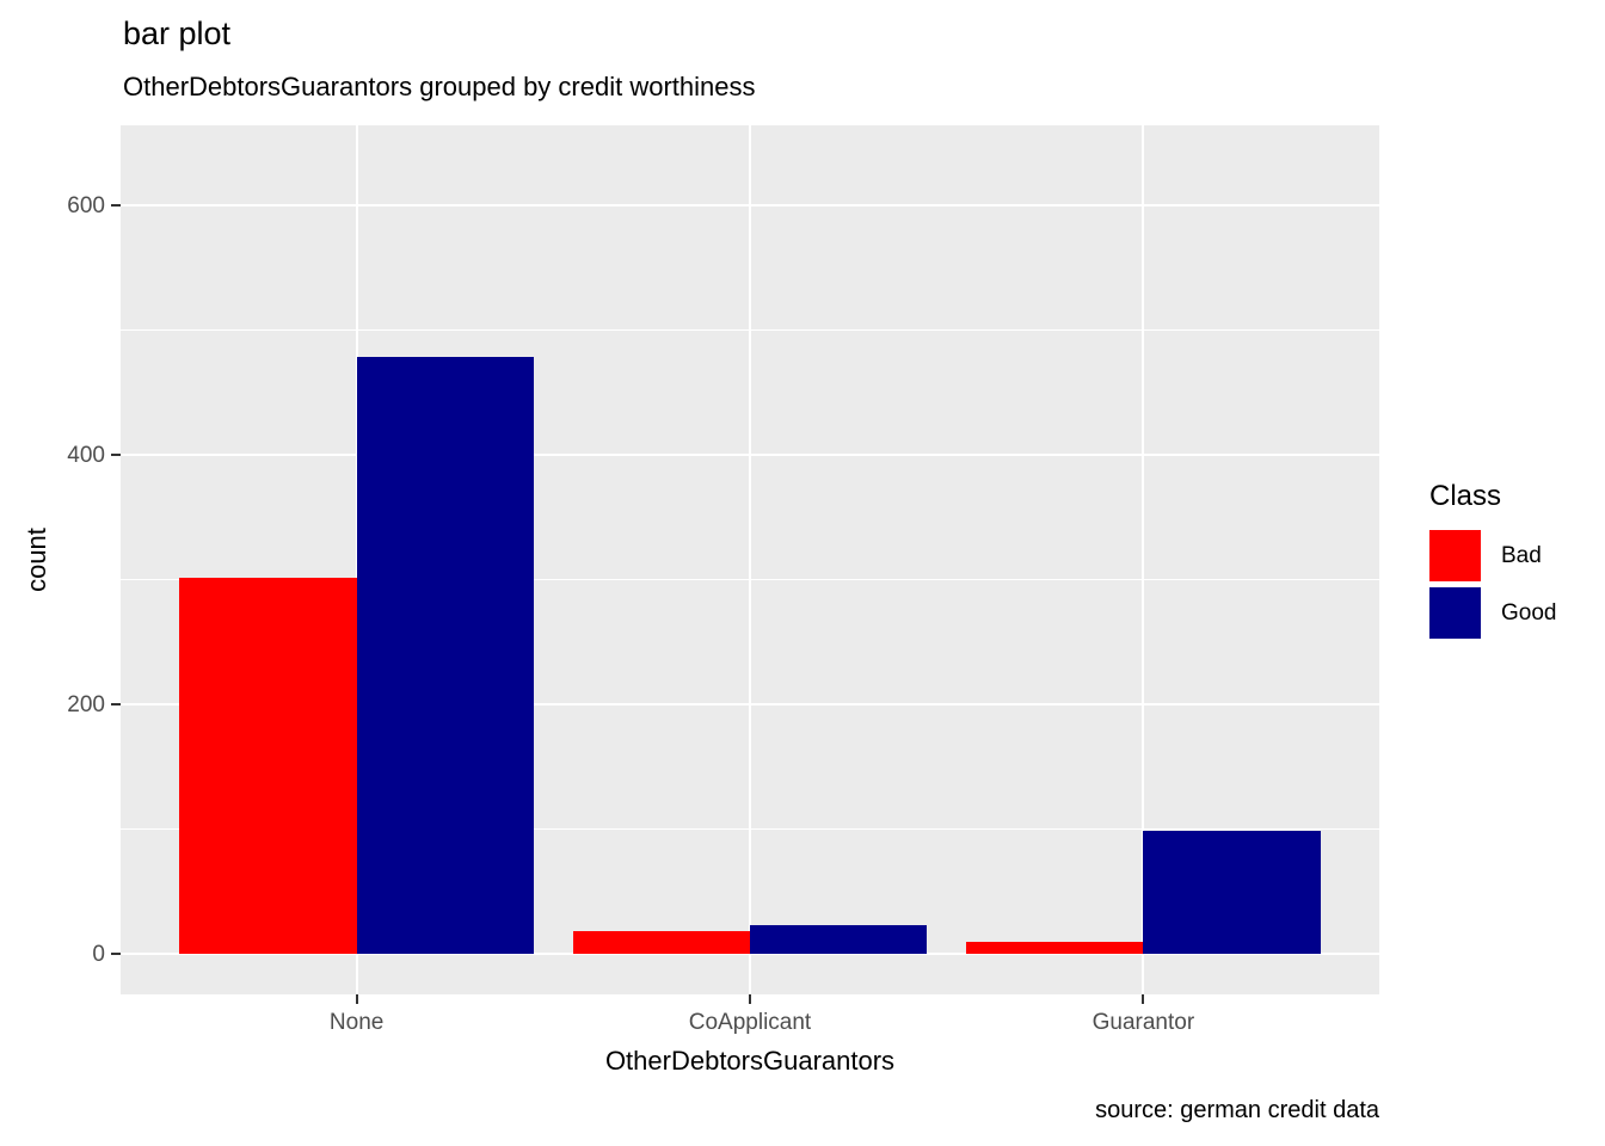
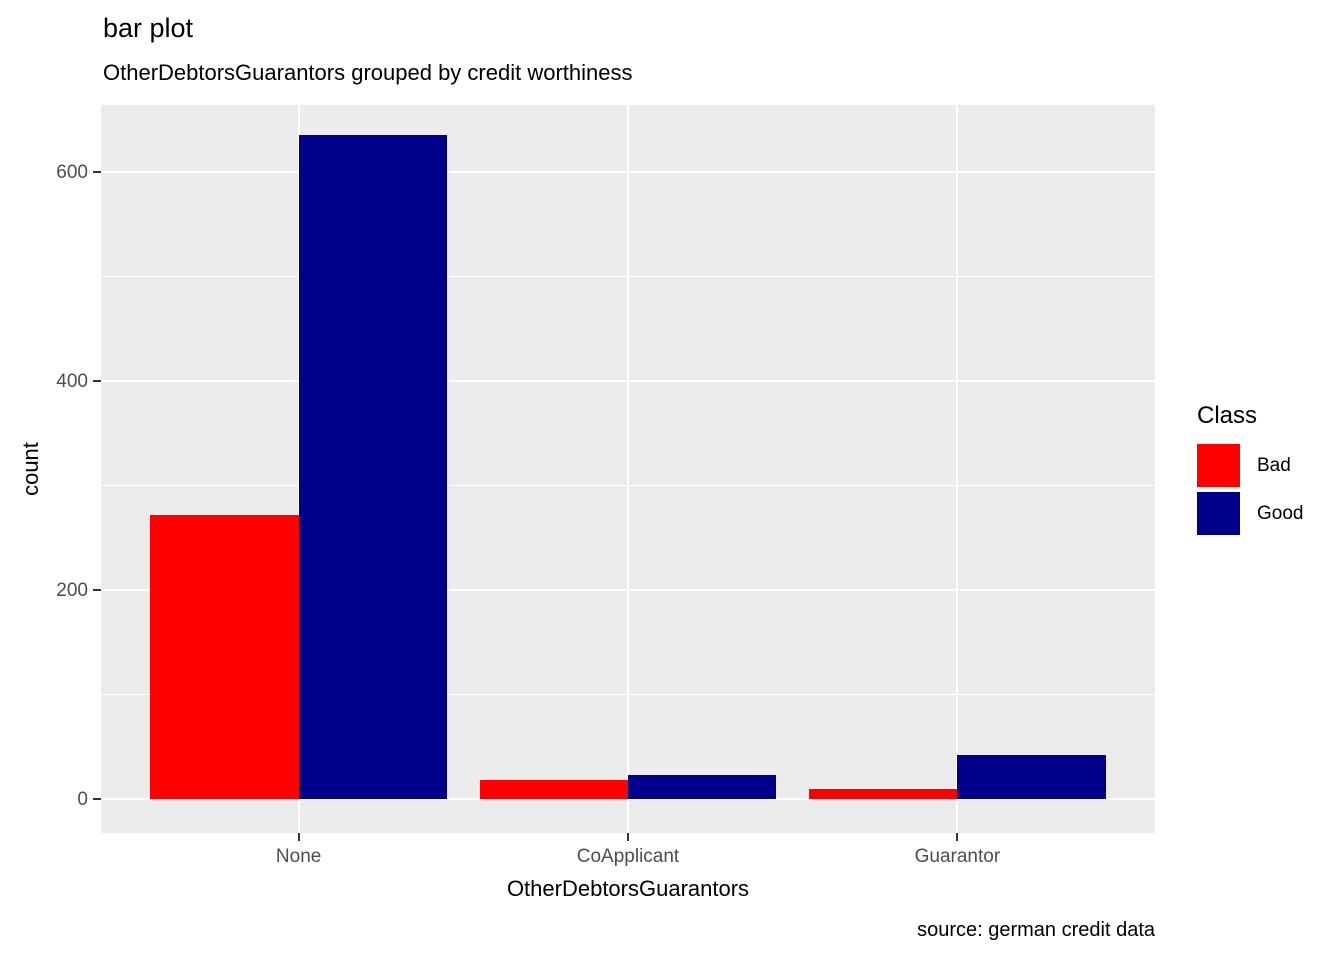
Bad/None: 301 -> 272
Good/None: 478 -> 635
Good/Guarantor: 99 -> 42
